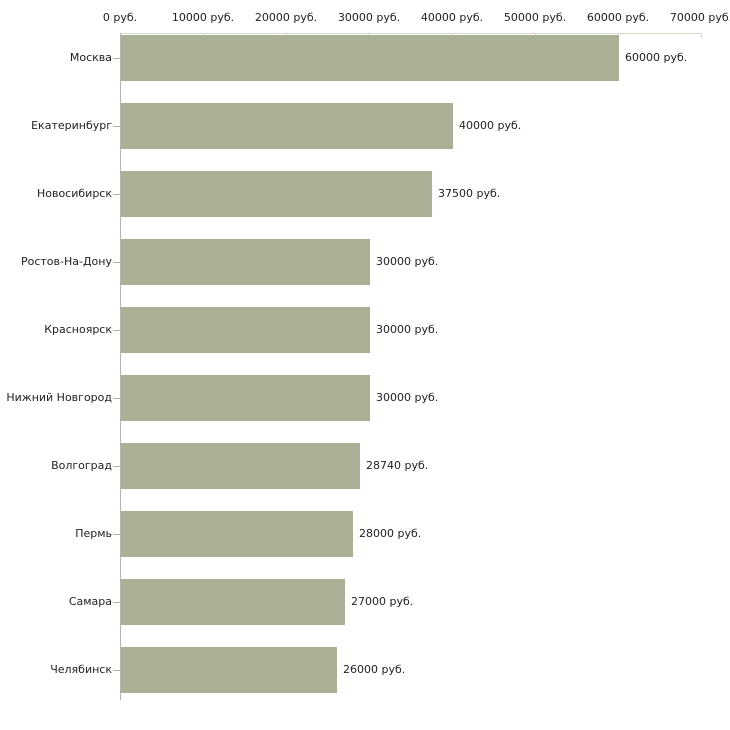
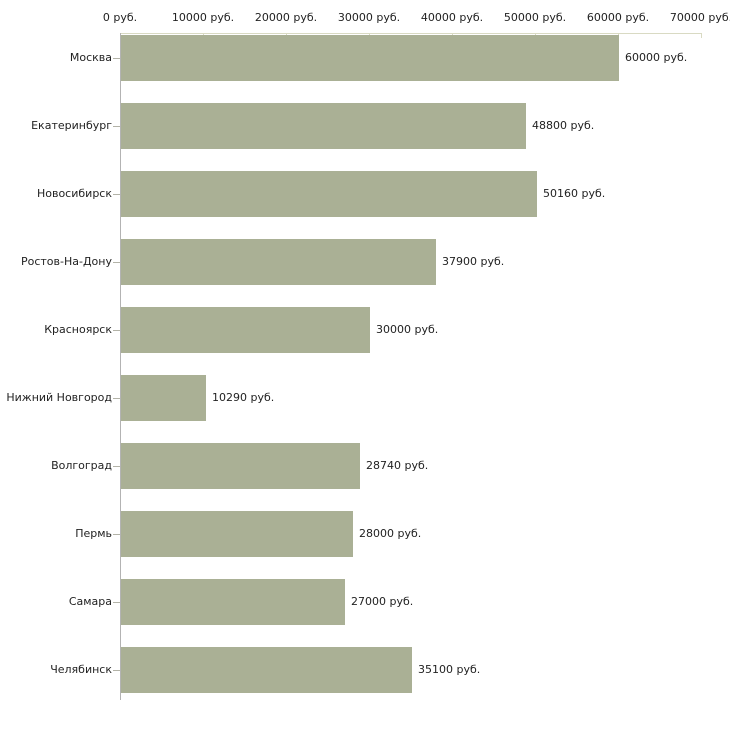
Екатеринбург: 40000 -> 48800
Новосибирск: 37500 -> 50160
Ростов-На-Дону: 30000 -> 37900
Нижний Новгород: 30000 -> 10290
Челябинск: 26000 -> 35100
